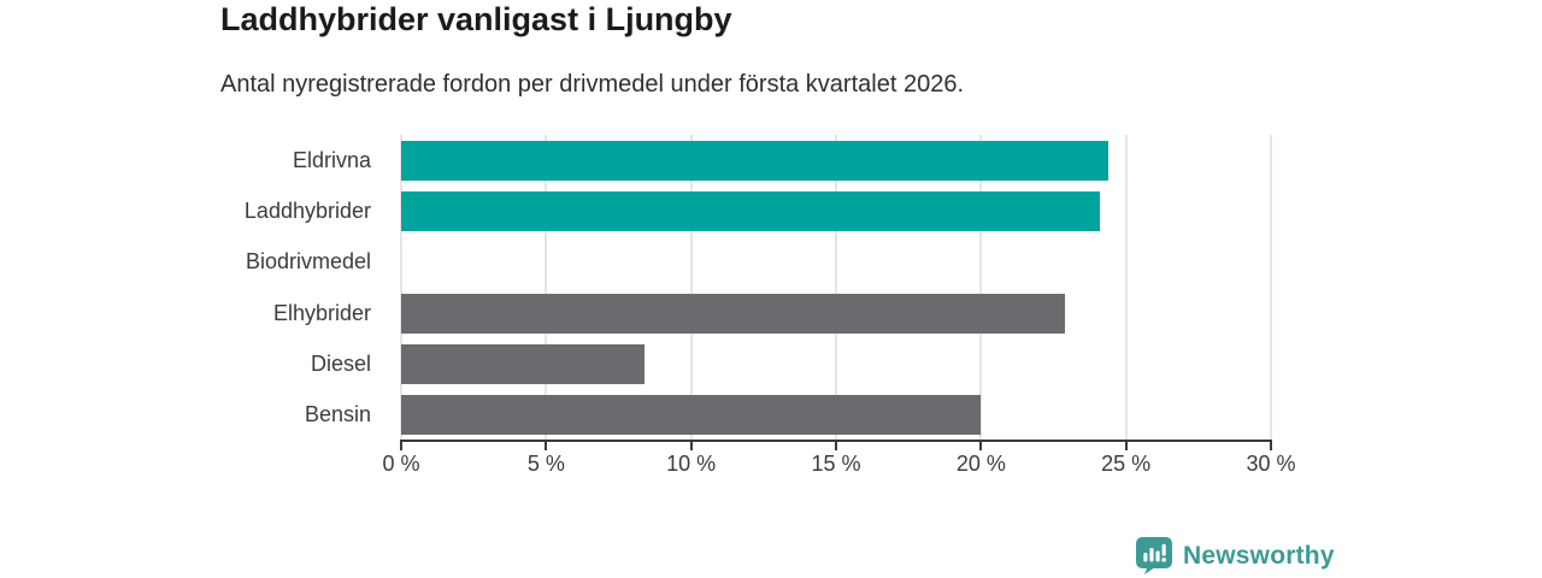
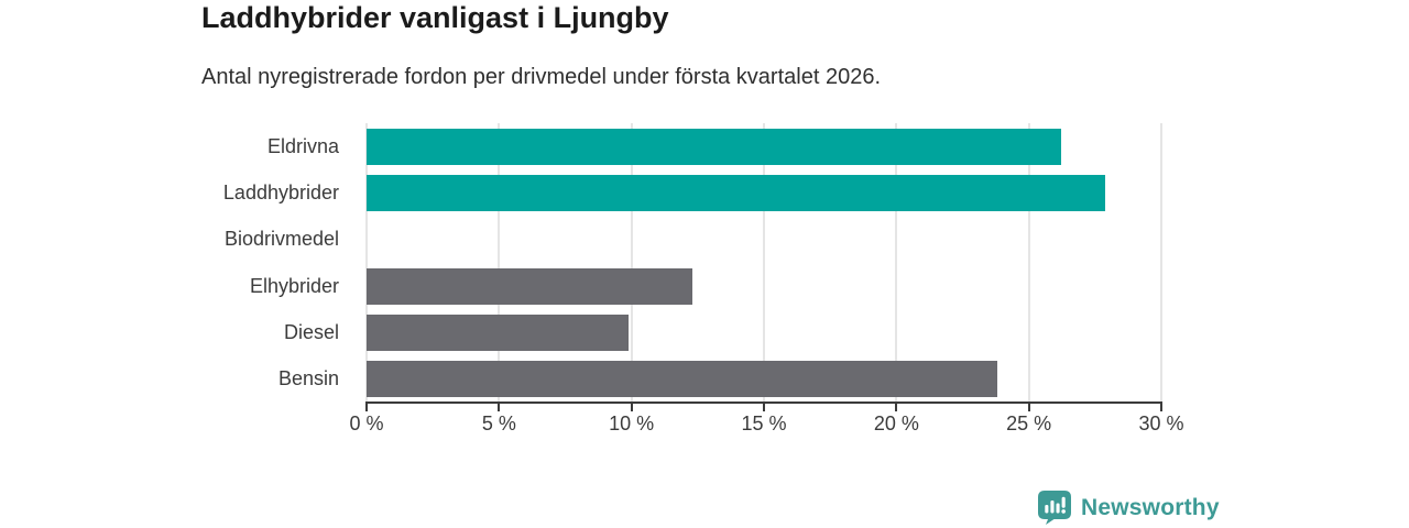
Eldrivna: 24.4% -> 26.2%
Laddhybrider: 24.1% -> 27.9%
Elhybrider: 22.9% -> 12.3%
Diesel: 8.4% -> 9.9%
Bensin: 20.0% -> 23.8%
